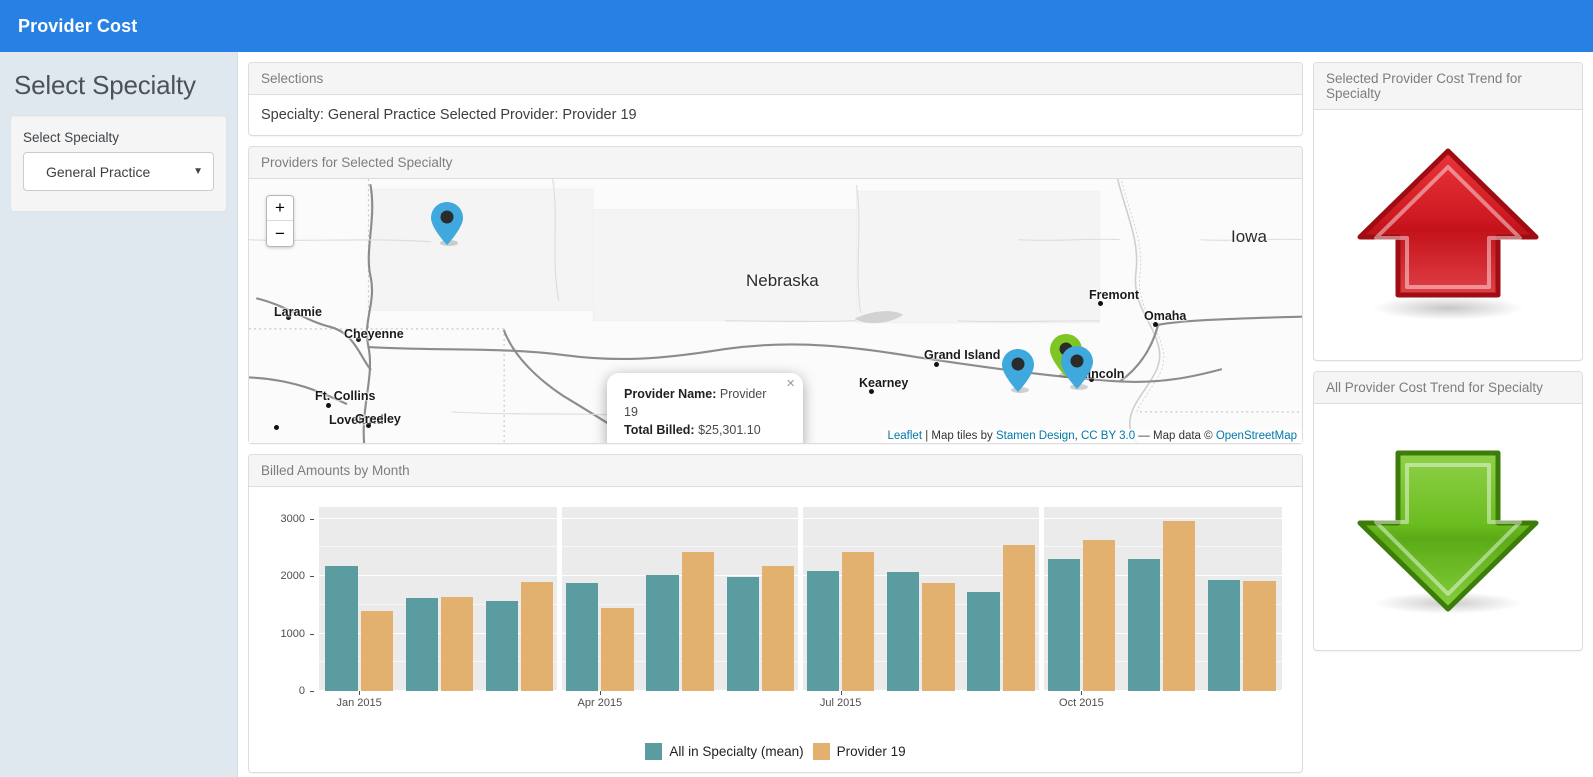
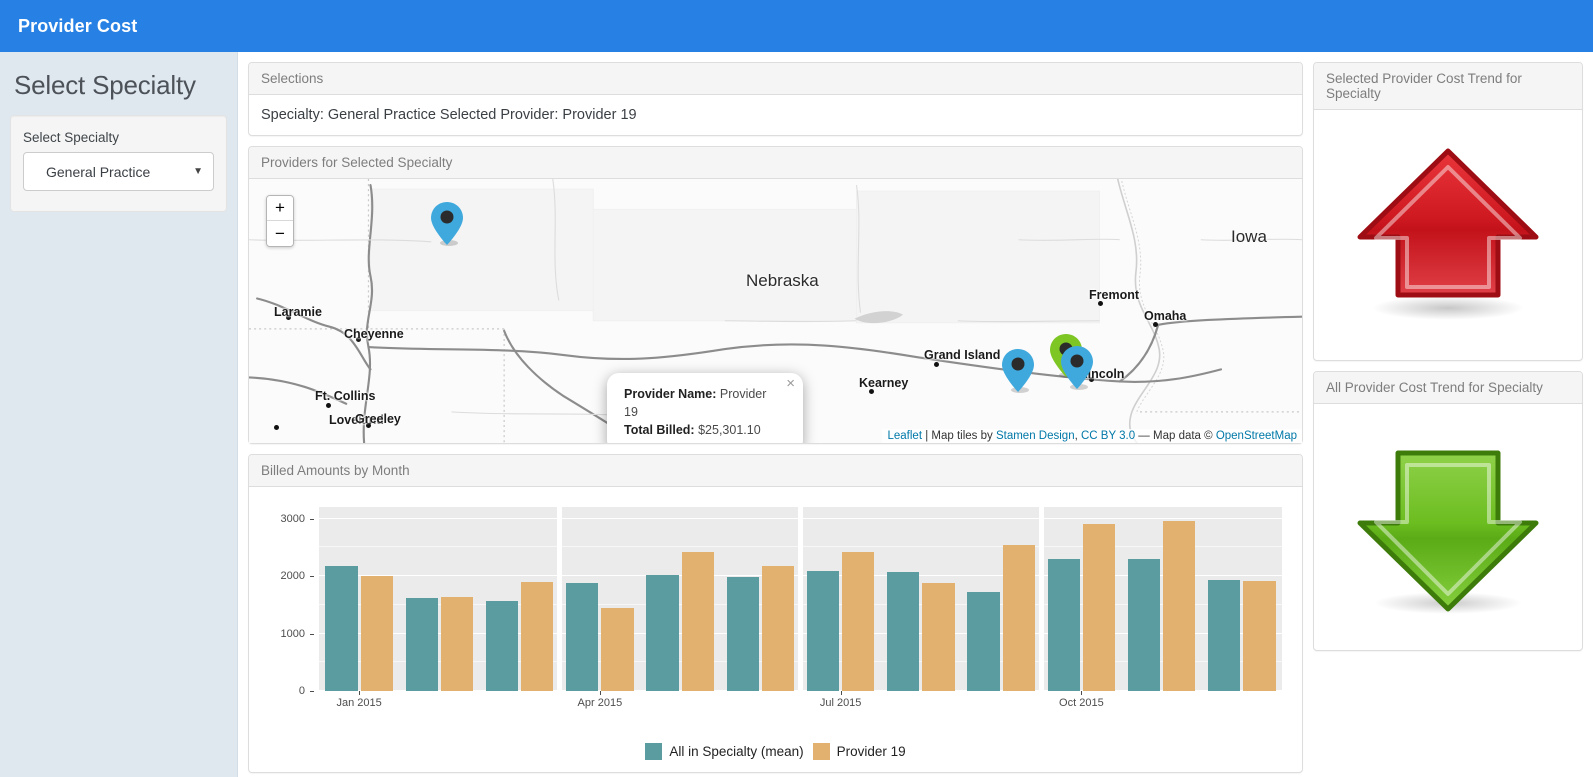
Provider 19/Jan 2015: 1400 -> 2000
Provider 19/Oct 2015: 2600 -> 2900
